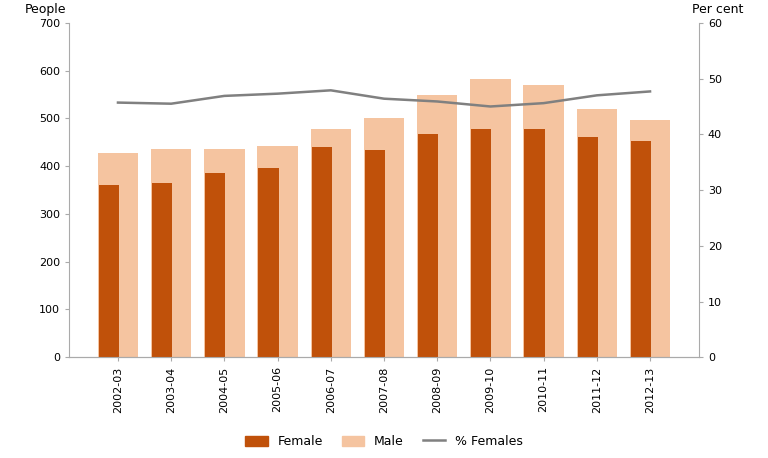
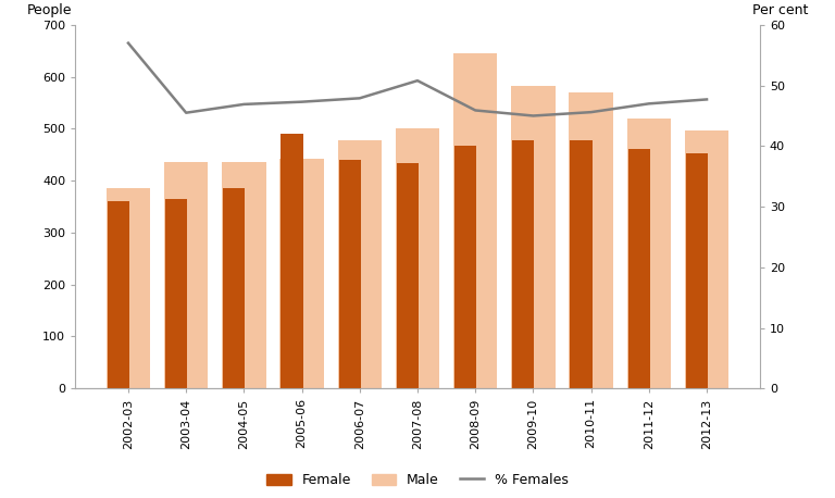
Male/2002-03: 427 -> 385
% Females/2002-03: 45.7 -> 57.0
Female/2005-06: 396 -> 490
% Females/2007-08: 46.4 -> 50.8
Male/2008-09: 550 -> 645
